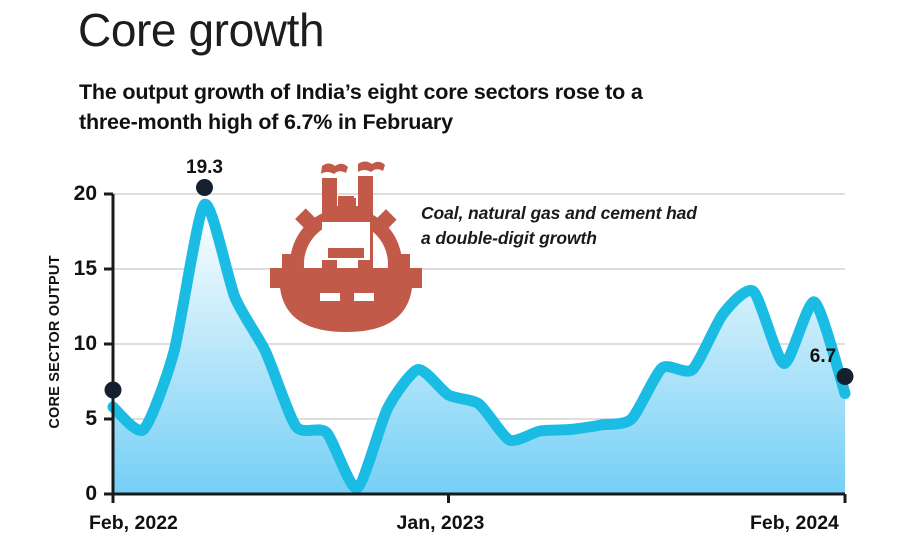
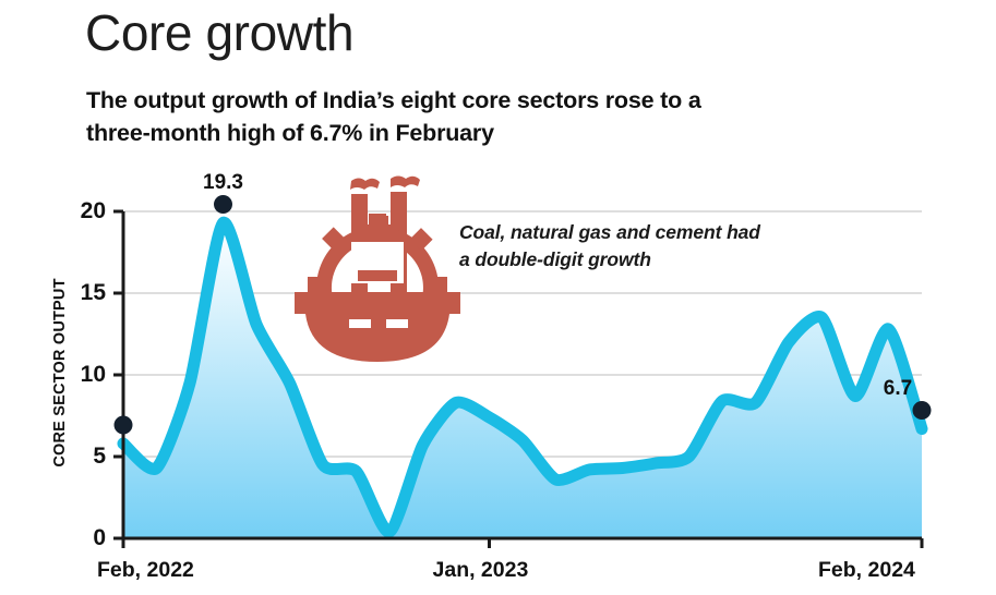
Jan, 2023: 6.6 -> 7.4
